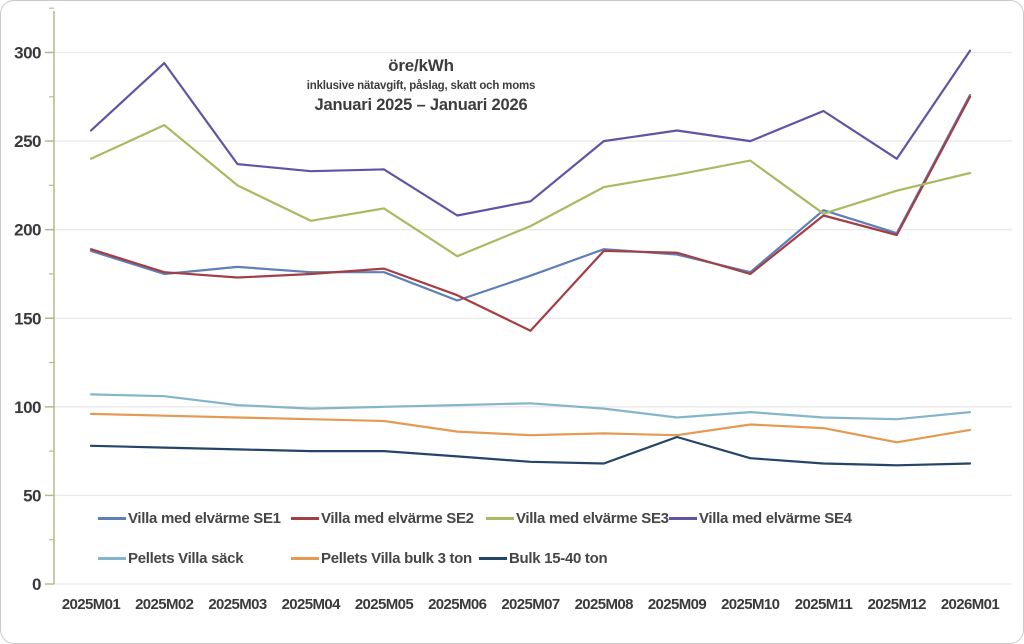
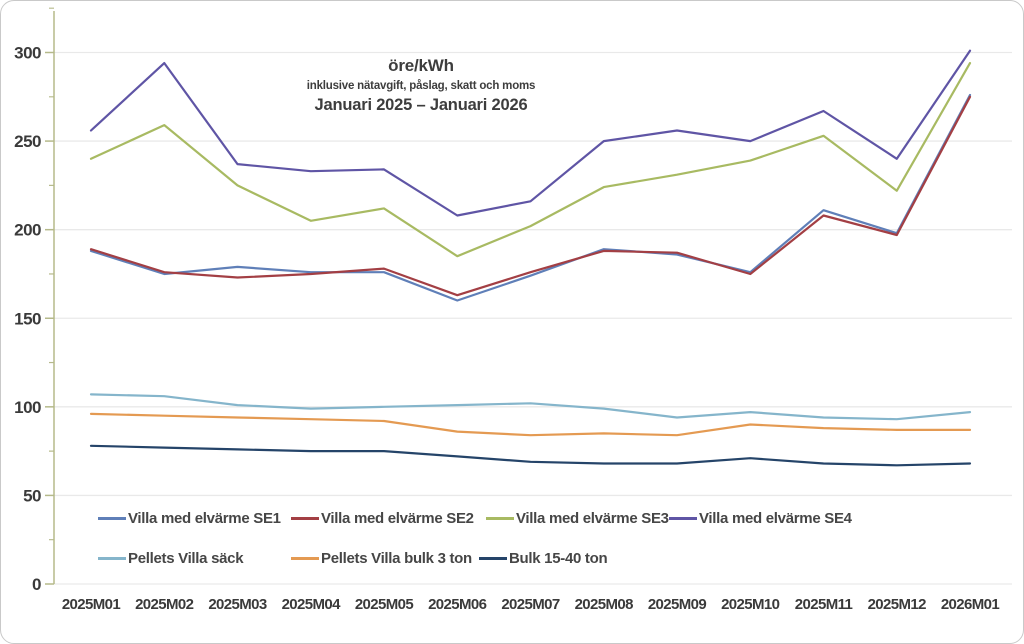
Villa med elvärme SE2/2025M07: 143 -> 176
Bulk 15-40 ton/2025M09: 83 -> 68
Villa med elvärme SE3/2025M11: 209 -> 253
Pellets Villa bulk 3 ton/2025M12: 80 -> 87
Villa med elvärme SE3/2026M01: 232 -> 294
